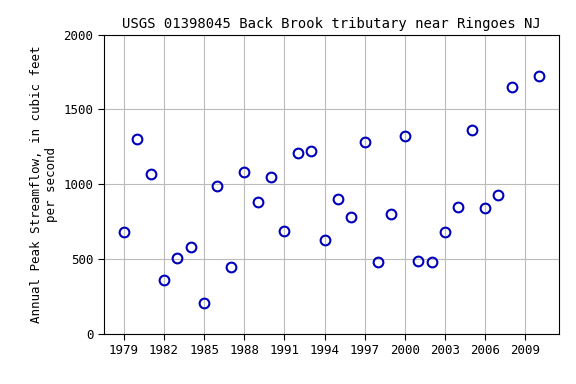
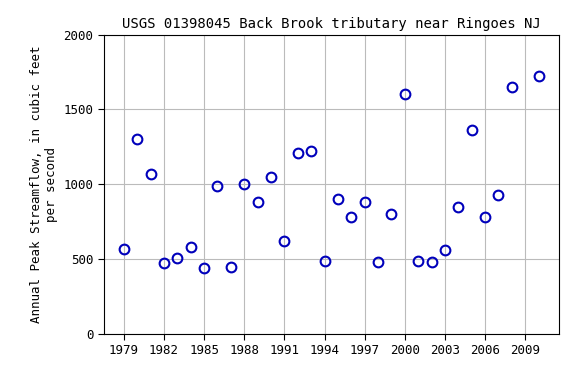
1979: 680 -> 570
1982: 360 -> 480
1985: 210 -> 440
1988: 1080 -> 1000
1991: 690 -> 620
1994: 630 -> 490
1997: 1280 -> 880
2000: 1320 -> 1600
2003: 680 -> 560
2006: 840 -> 780
